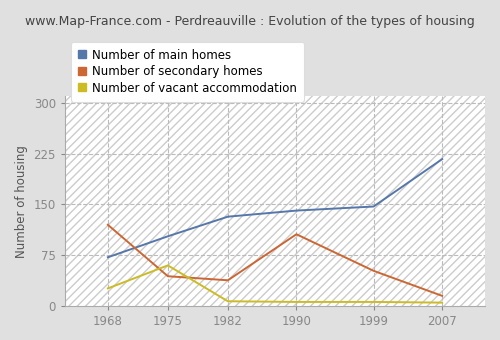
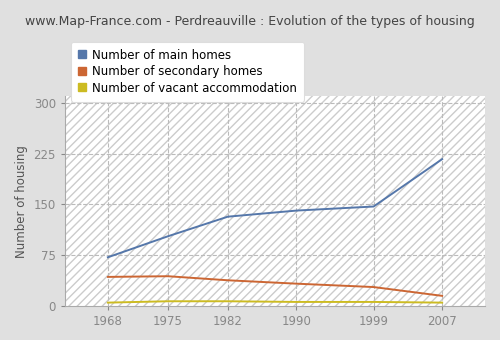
Number of secondary homes/1968: 120 -> 43
Number of vacant accommodation/1968: 26 -> 5
Number of vacant accommodation/1975: 60 -> 7
Number of secondary homes/1990: 106 -> 33
Number of secondary homes/1999: 52 -> 28
